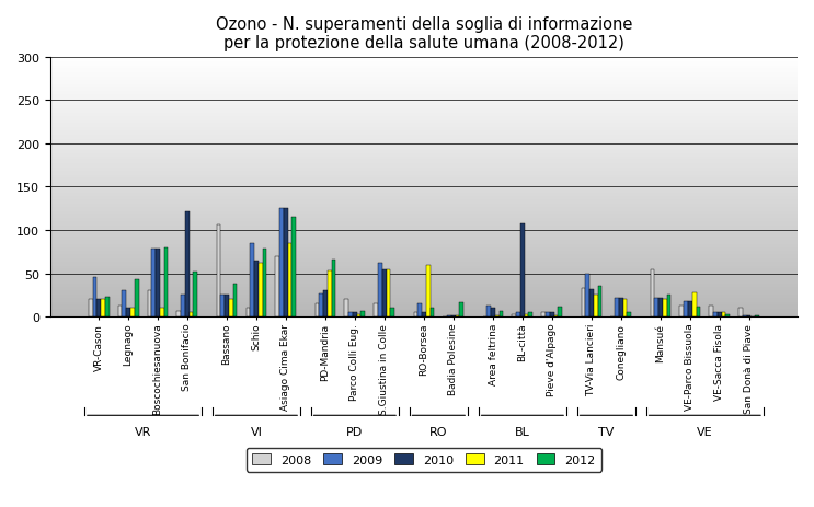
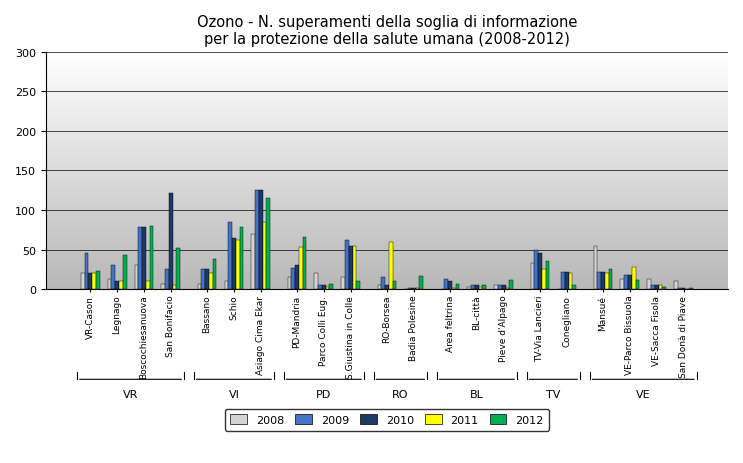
2008/Bassano: 106 -> 7
2010/BL-città: 108 -> 5
2010/TV-Via Lancieri: 32 -> 45
